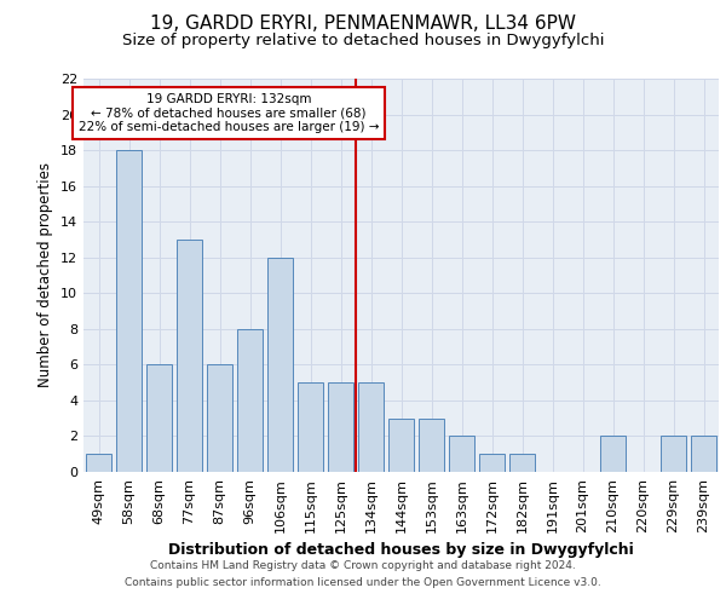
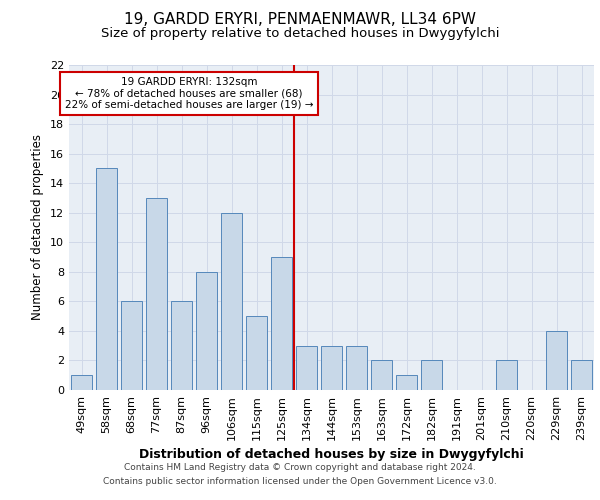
58sqm: 18 -> 15
125sqm: 5 -> 9
134sqm: 5 -> 3
182sqm: 1 -> 2
229sqm: 2 -> 4
